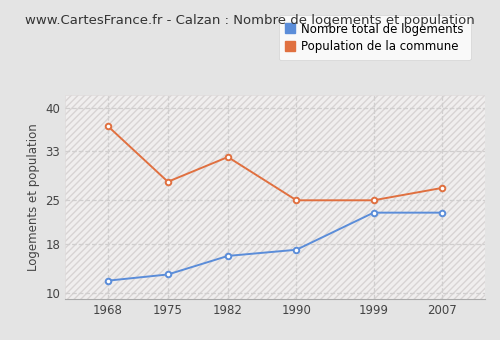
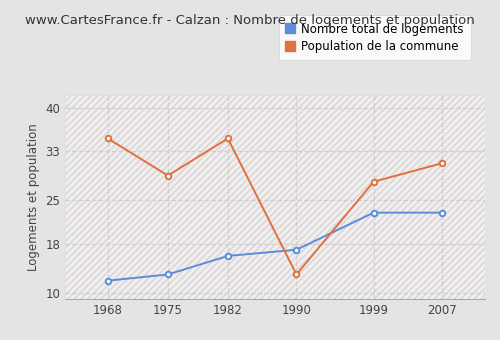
Population de la commune/1968: 37 -> 35
Population de la commune/1975: 28 -> 29
Population de la commune/1982: 32 -> 35
Population de la commune/1990: 25 -> 13
Population de la commune/1999: 25 -> 28
Population de la commune/2007: 27 -> 31
